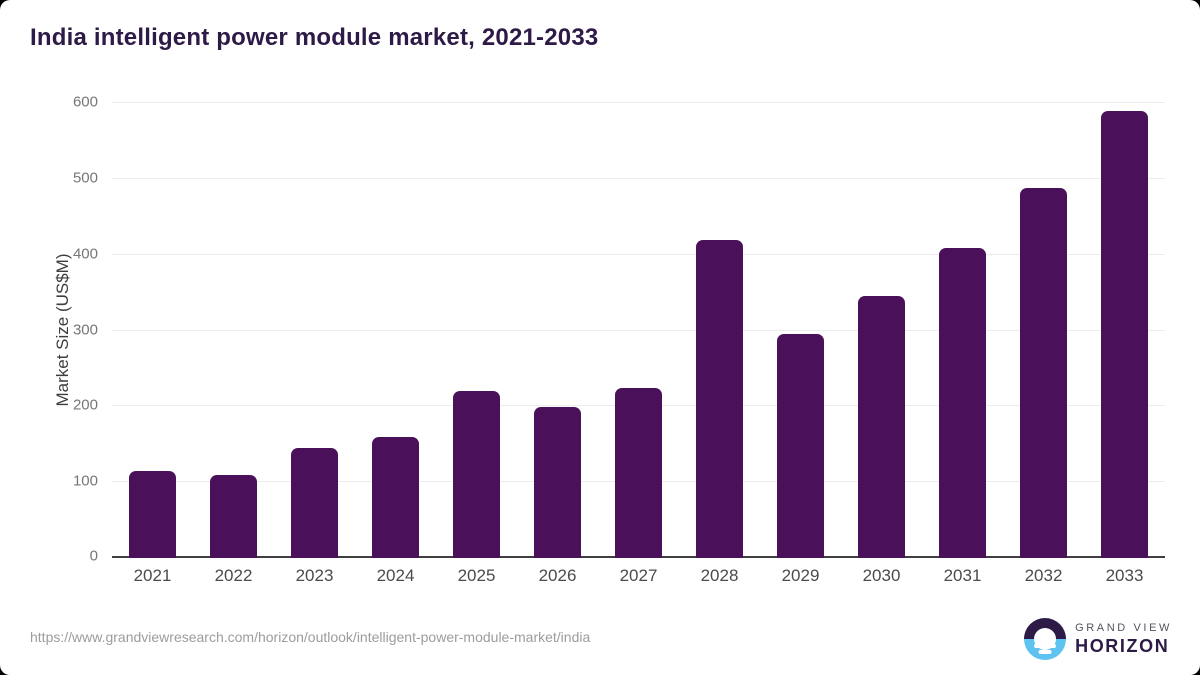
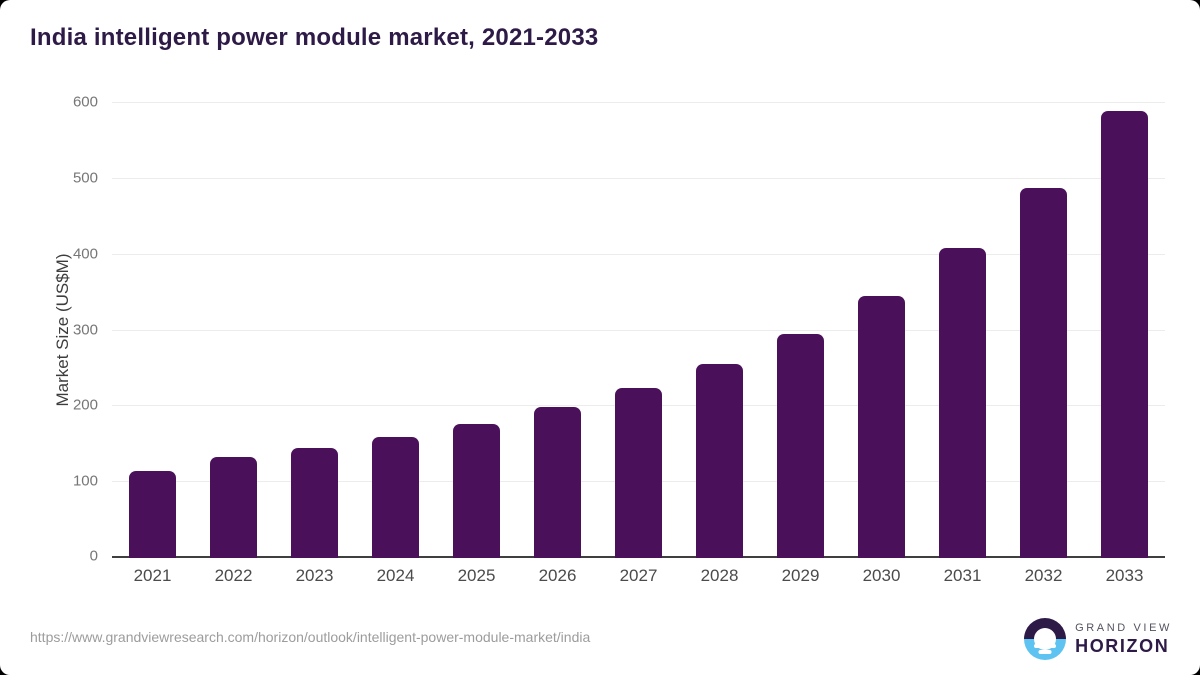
2022: 110 -> 130
2025: 220 -> 180
2028: 420 -> 260
